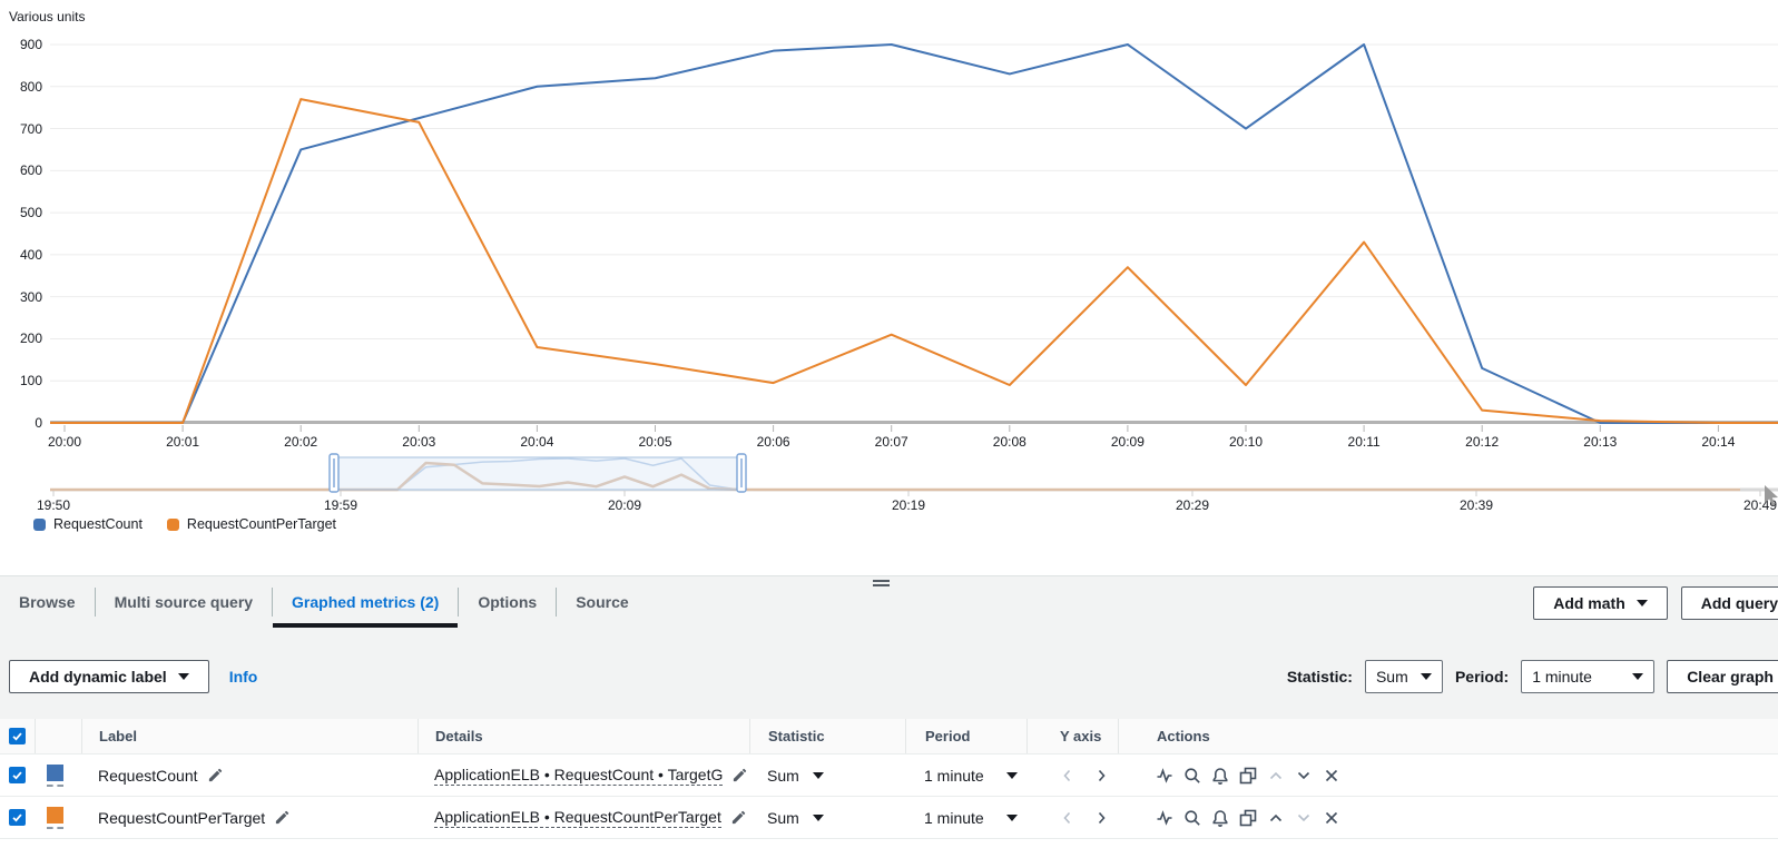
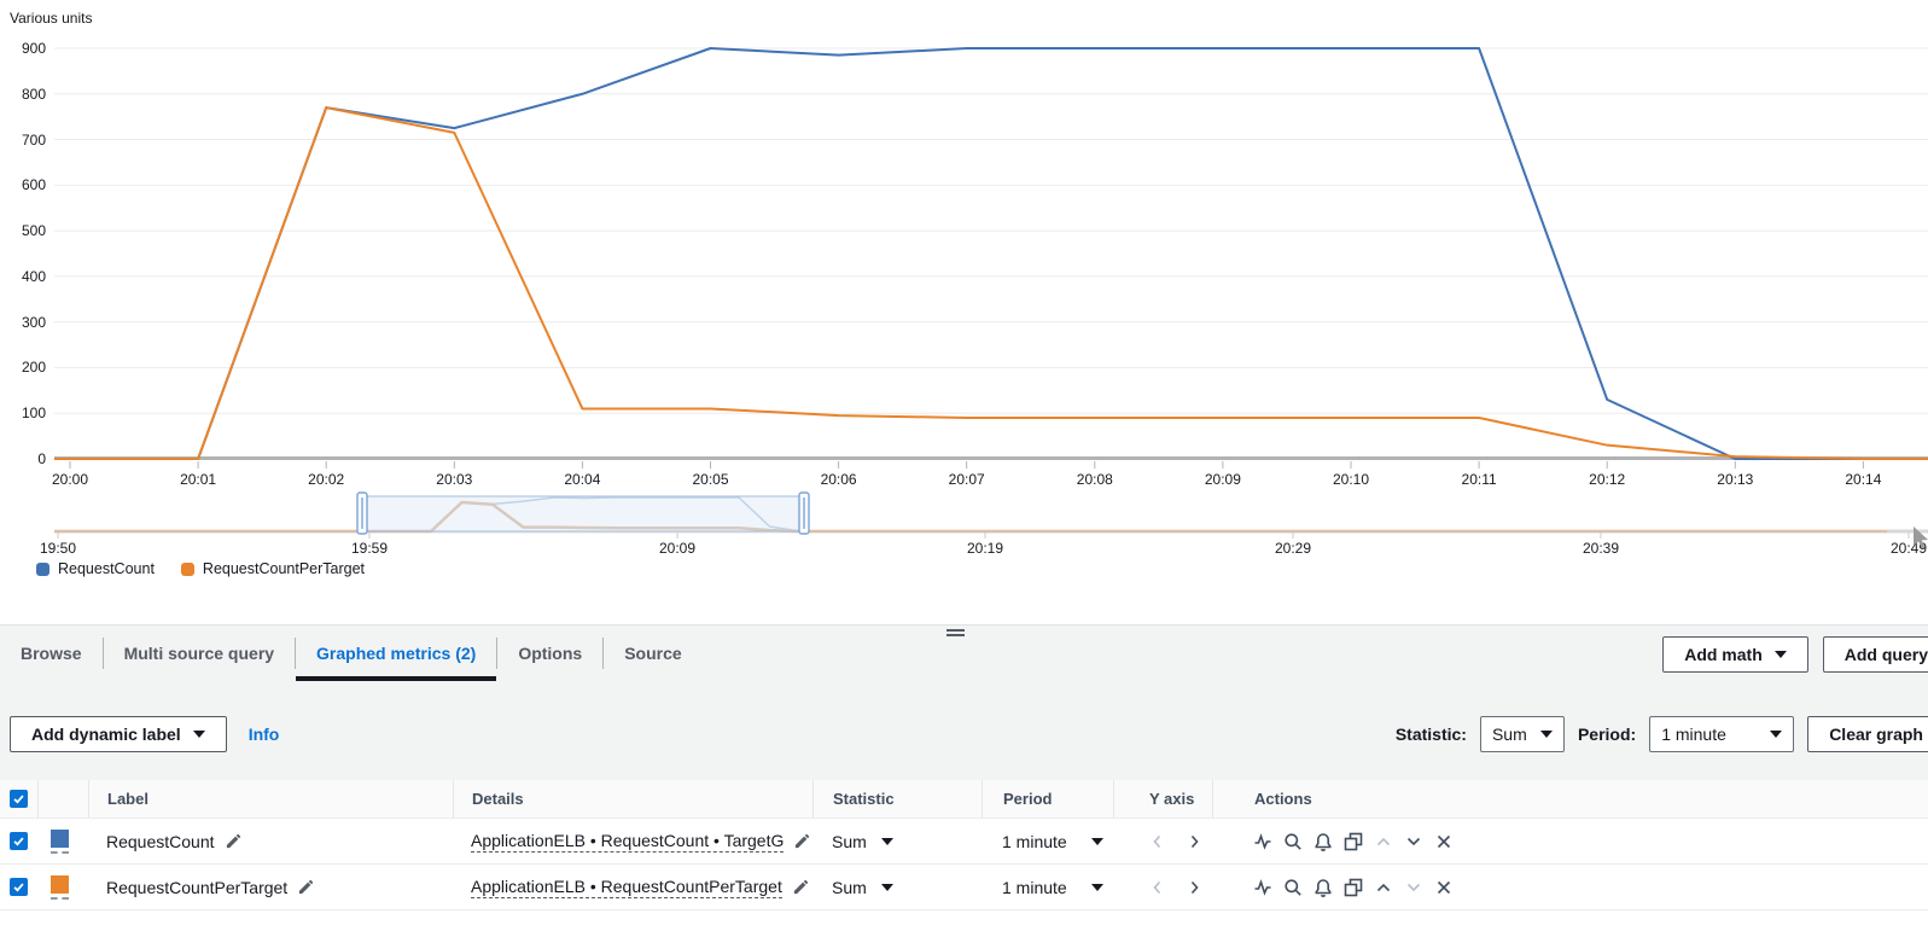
RequestCount/20:02: 650 -> 770
RequestCountPerTarget/20:04: 180 -> 110
RequestCount/20:05: 820 -> 900
RequestCountPerTarget/20:05: 140 -> 110
RequestCountPerTarget/20:07: 210 -> 90
RequestCount/20:08: 830 -> 900
RequestCountPerTarget/20:09: 370 -> 90
RequestCount/20:10: 700 -> 900
RequestCountPerTarget/20:11: 430 -> 90
